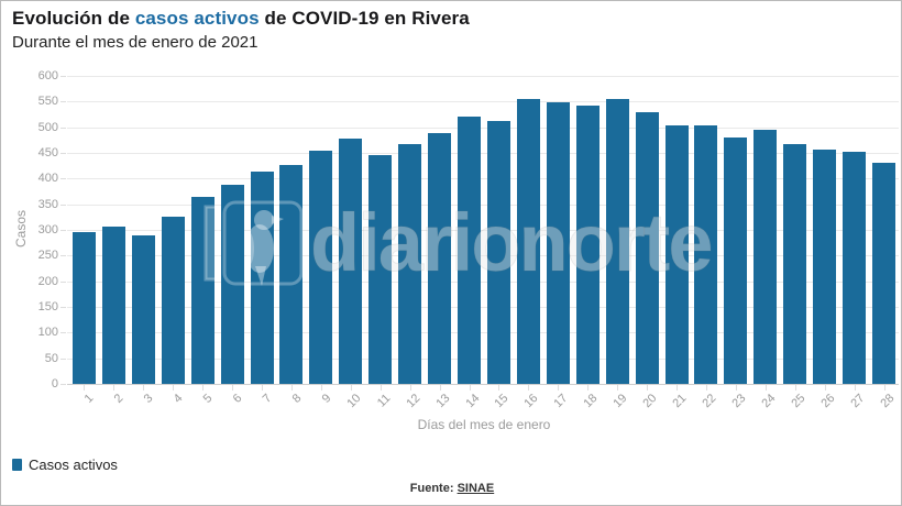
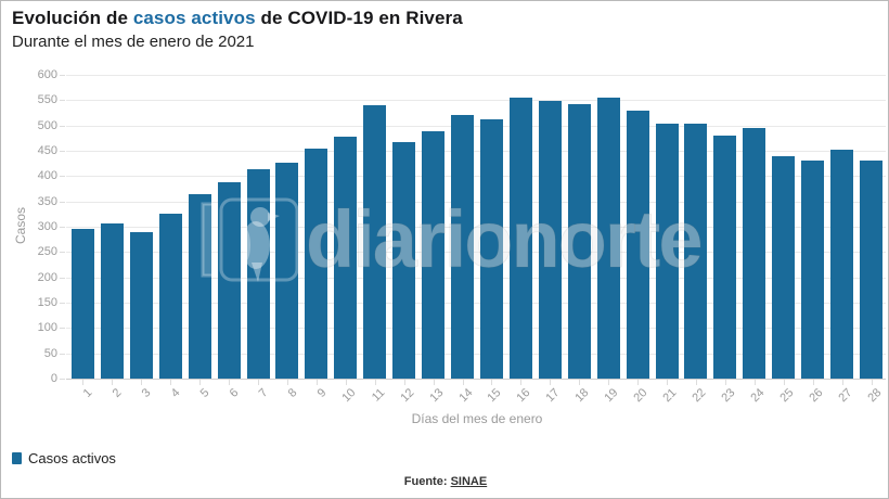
11: 440 -> 540
25: 470 -> 440
26: 460 -> 430
